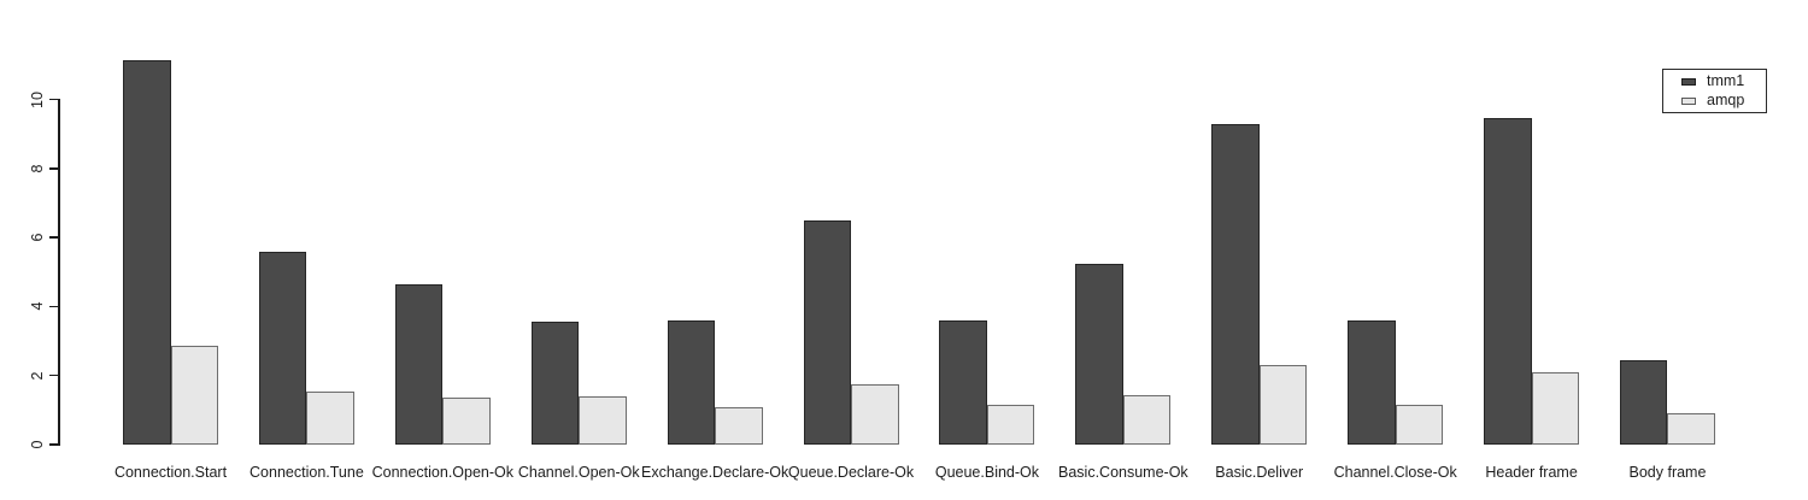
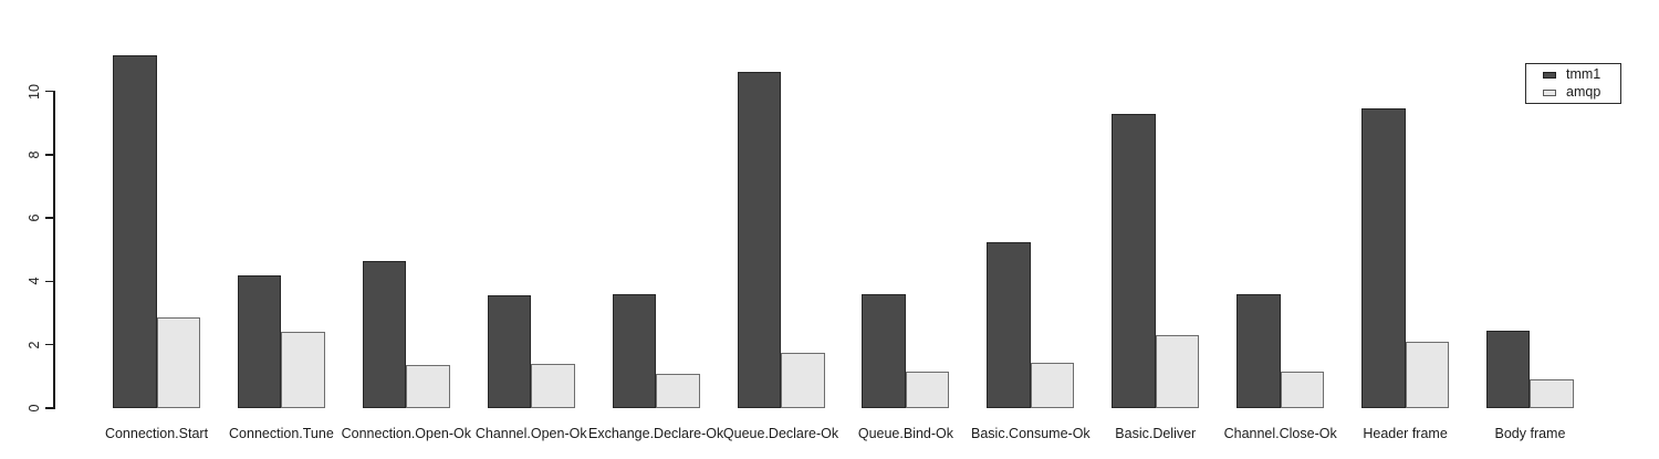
tmm1/Connection.Tune: 5.6 -> 4.2
amqp/Connection.Tune: 1.6 -> 2.4
tmm1/Queue.Declare-Ok: 6.5 -> 10.6
